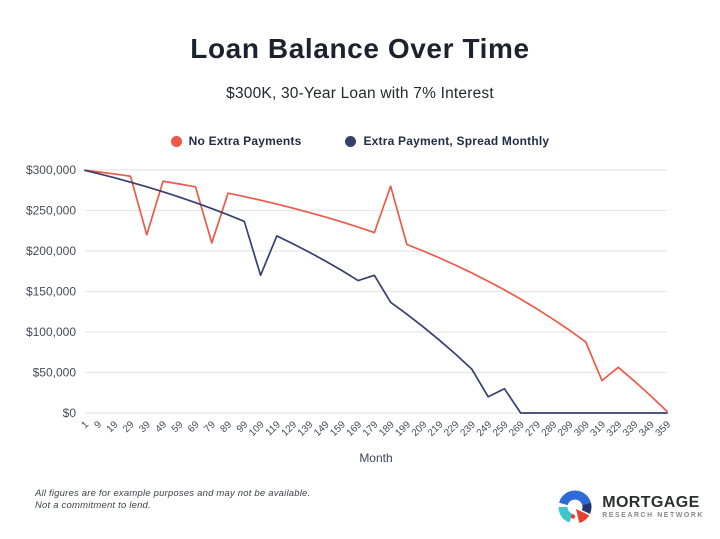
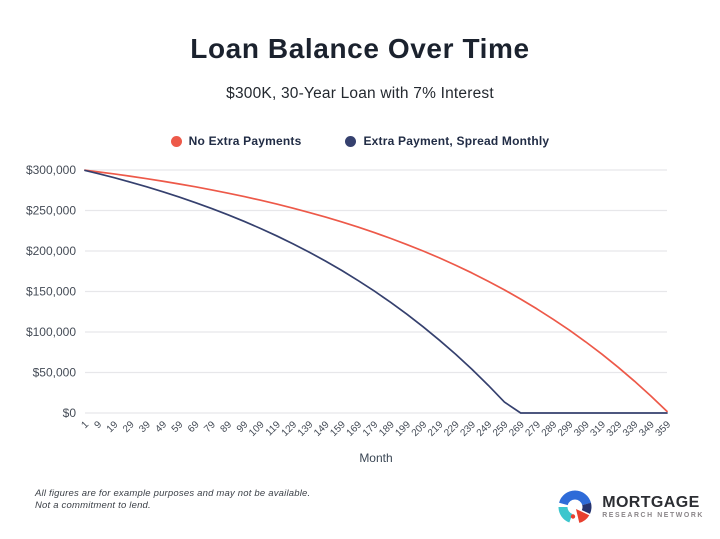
No Extra Payments/39: $220000 -> $290000
No Extra Payments/79: $210000 -> $280000
Extra Payment, Spread Monthly/109: $170000 -> $230000
Extra Payment, Spread Monthly/179: $170000 -> $150000
No Extra Payments/189: $280000 -> $220000
Extra Payment, Spread Monthly/249: $20000 -> $30000
Extra Payment, Spread Monthly/259: $30000 -> $10000
No Extra Payments/319: $40000 -> $70000
